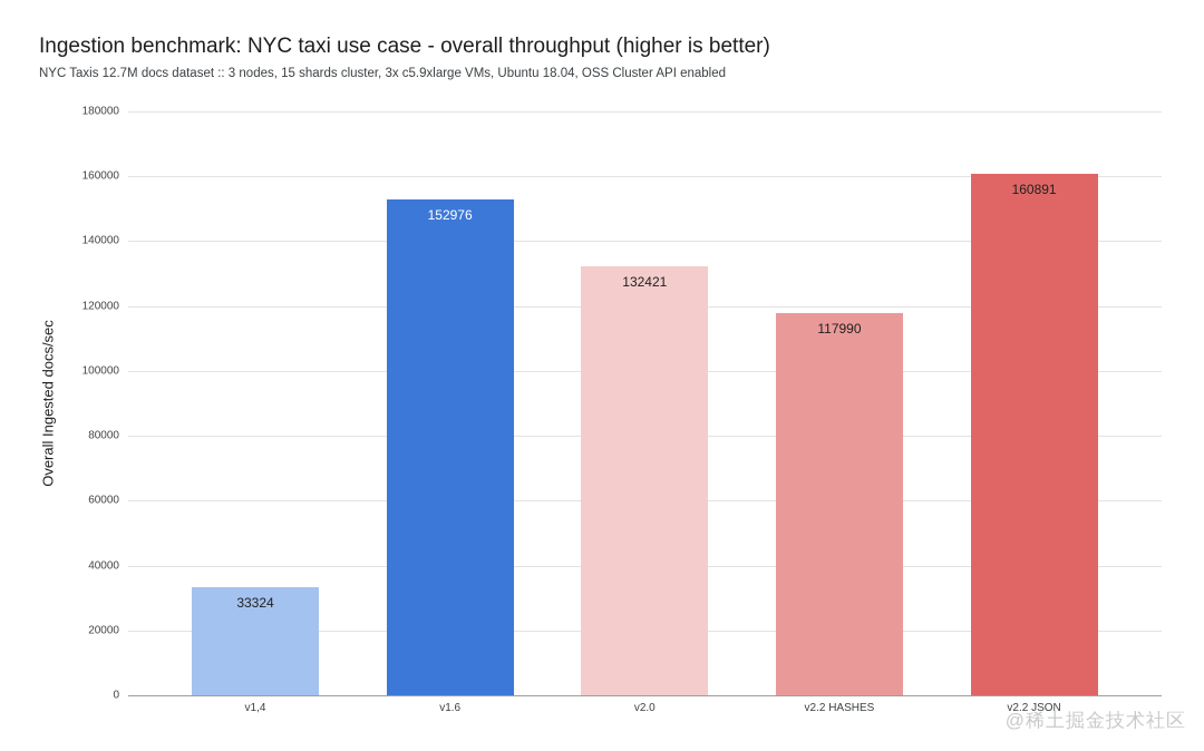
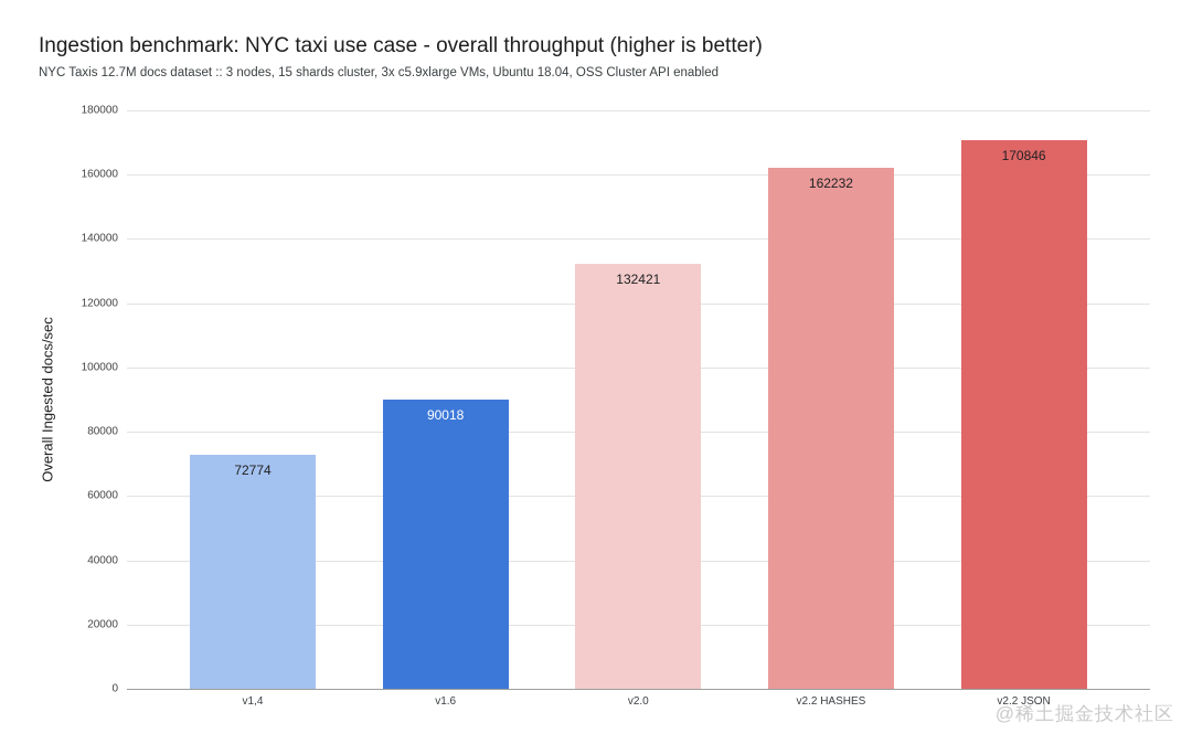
v1,4: 33324 -> 72774
v1.6: 152976 -> 90018
v2.2 HASHES: 117990 -> 162232
v2.2 JSON: 160891 -> 170846
